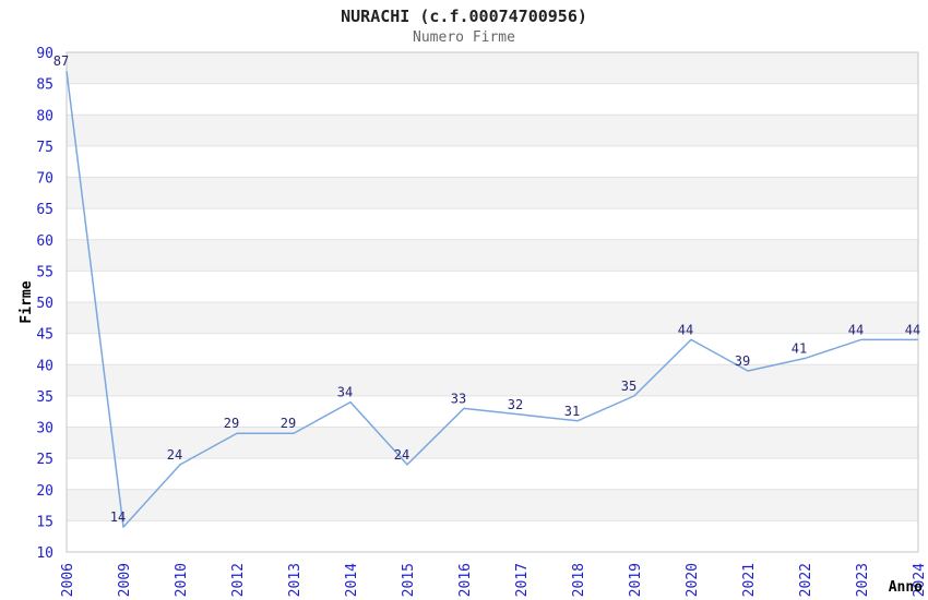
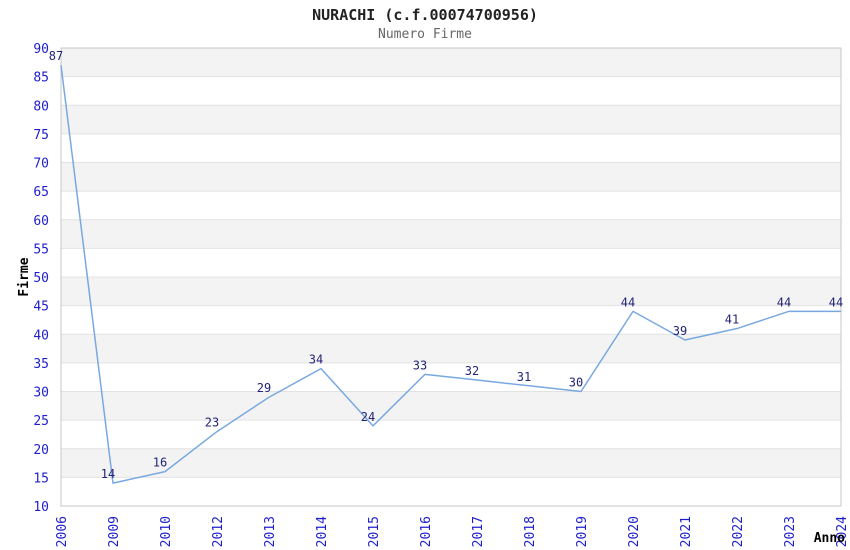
2010: 24 -> 16
2012: 29 -> 23
2019: 35 -> 30
